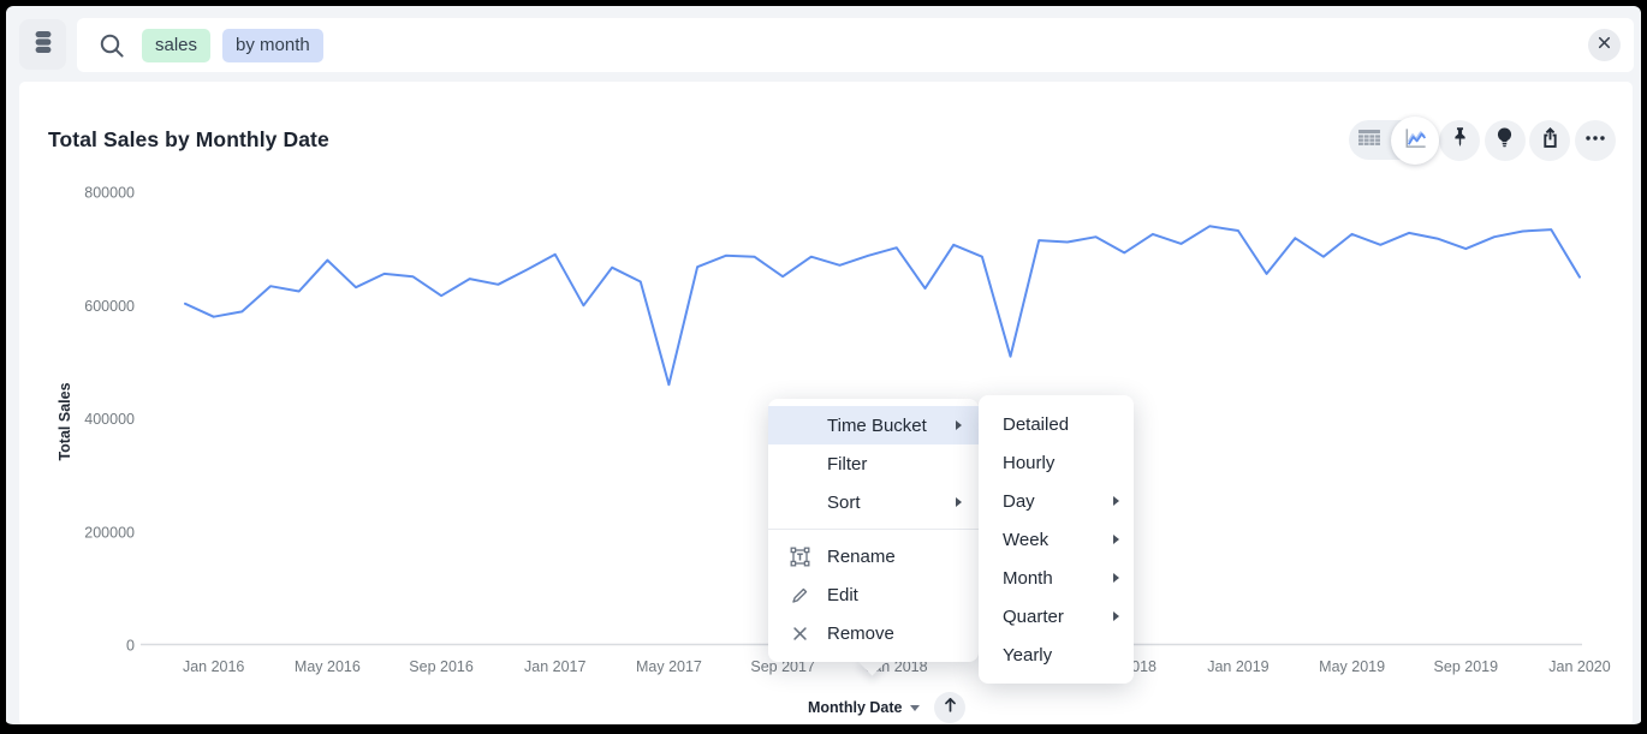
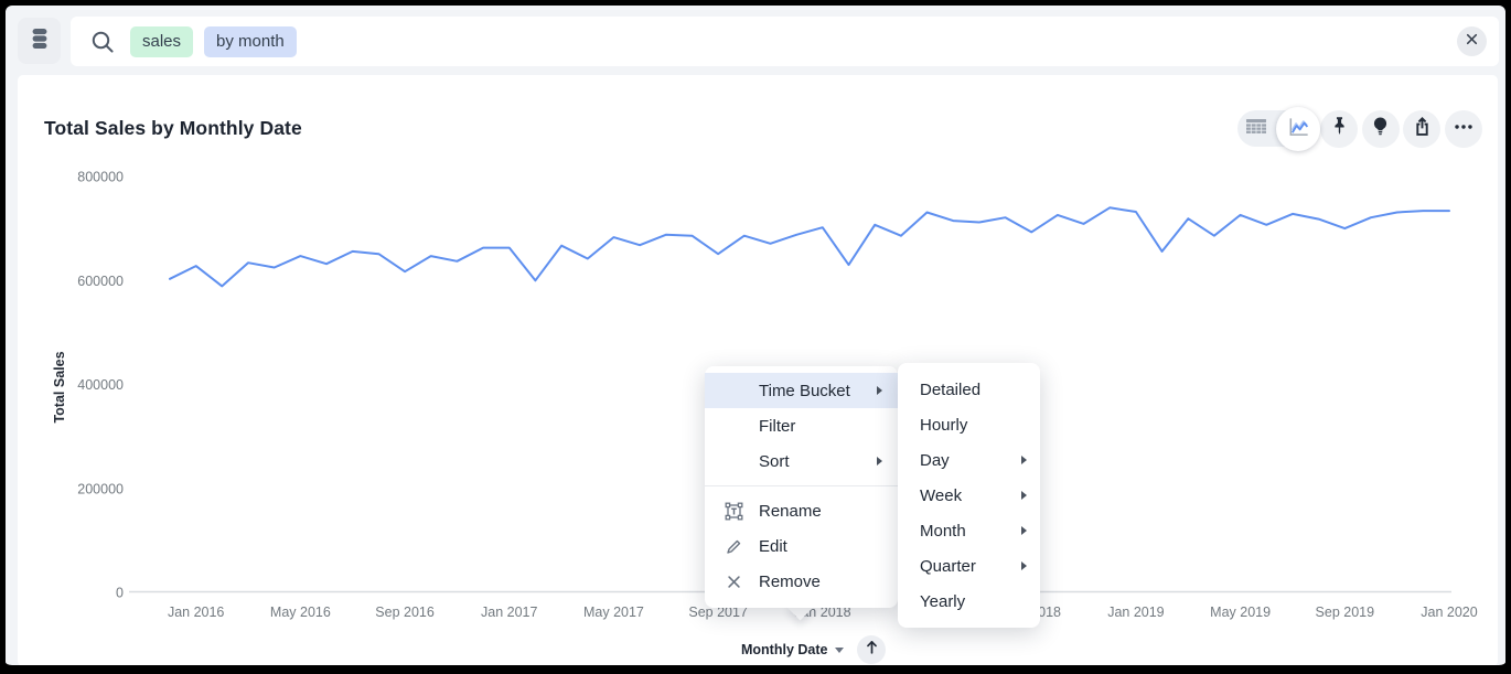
Jan 2016: 580000 -> 630000
May 2016: 680000 -> 650000
Jan 2017: 690000 -> 660000
May 2017: 460000 -> 680000
May 2018: 510000 -> 730000
Jan 2020: 650000 -> 730000
